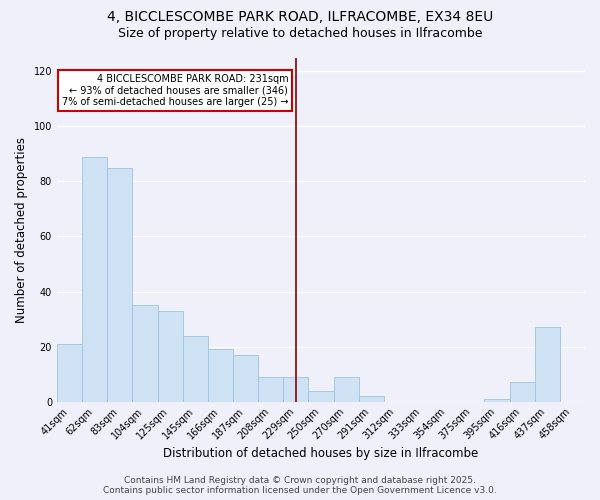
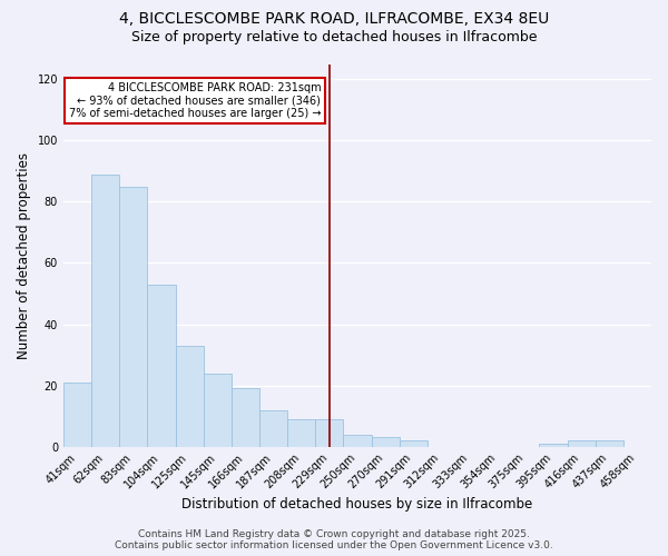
104sqm: 35 -> 53
187sqm: 17 -> 12
270sqm: 9 -> 3
416sqm: 7 -> 2
437sqm: 27 -> 2
